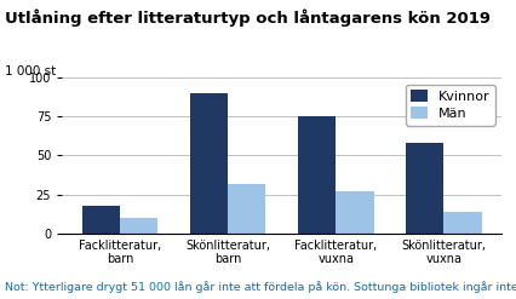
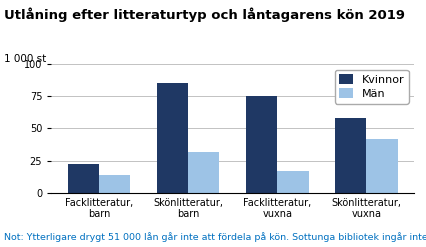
Kvinnor/Facklitteratur, barn: 18 -> 22
Män/Facklitteratur, barn: 10 -> 14
Kvinnor/Skönlitteratur, barn: 90 -> 85
Män/Facklitteratur, vuxna: 27 -> 17
Män/Skönlitteratur, vuxna: 14 -> 42
